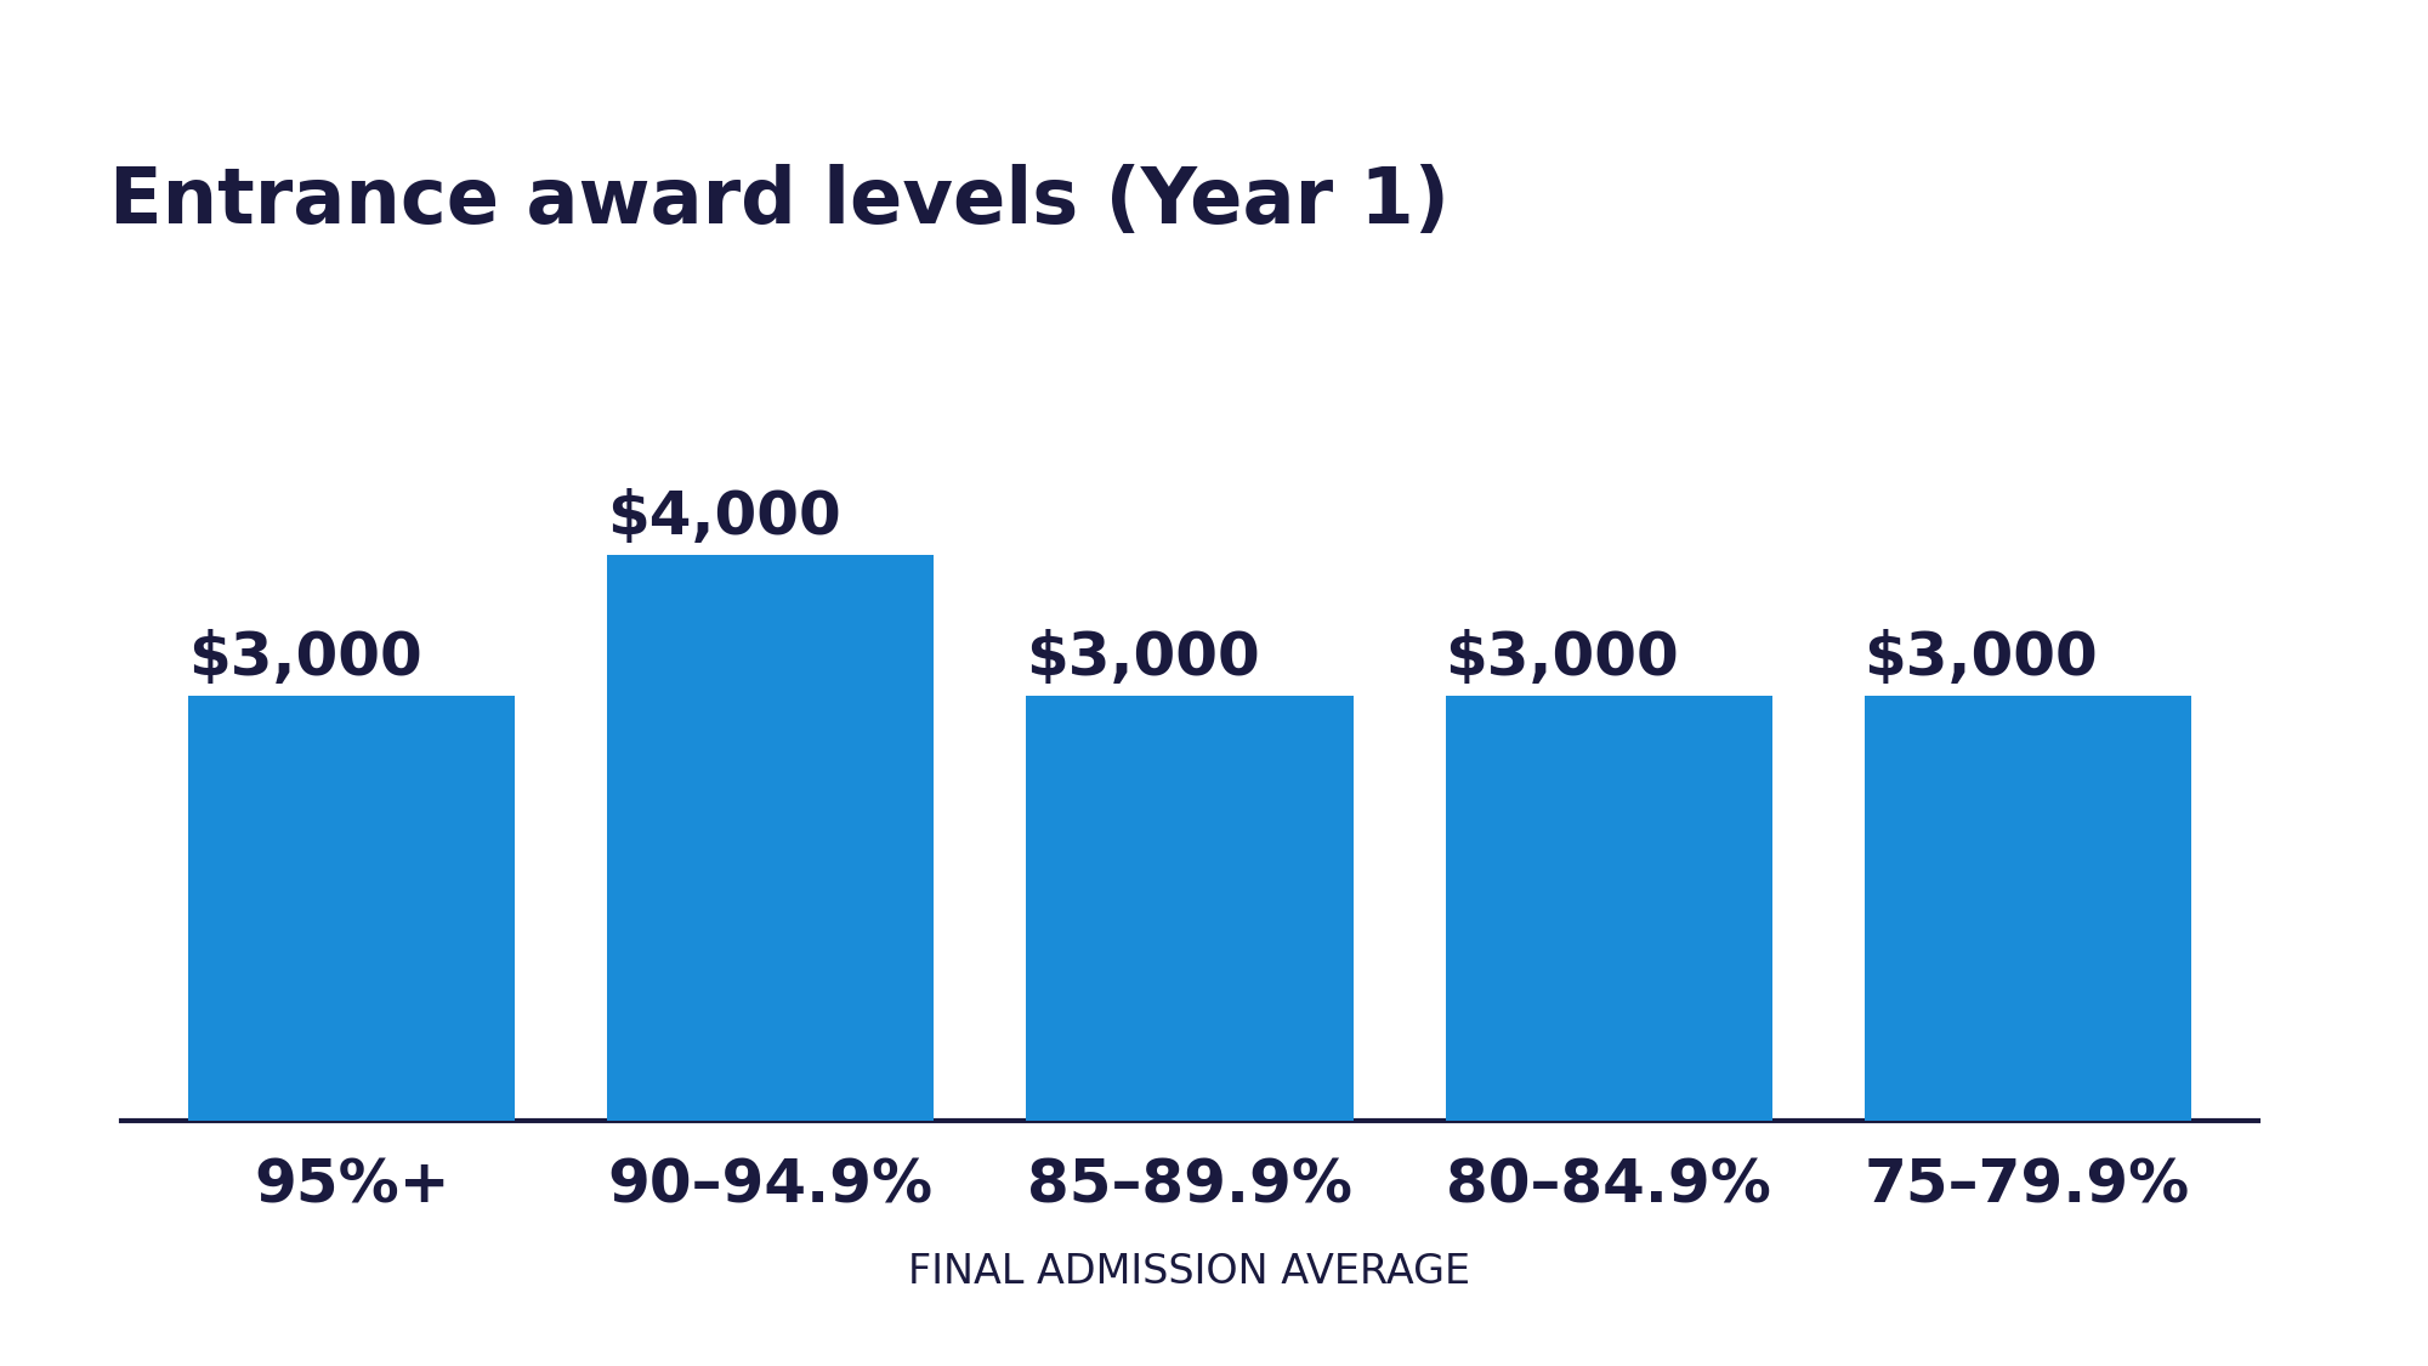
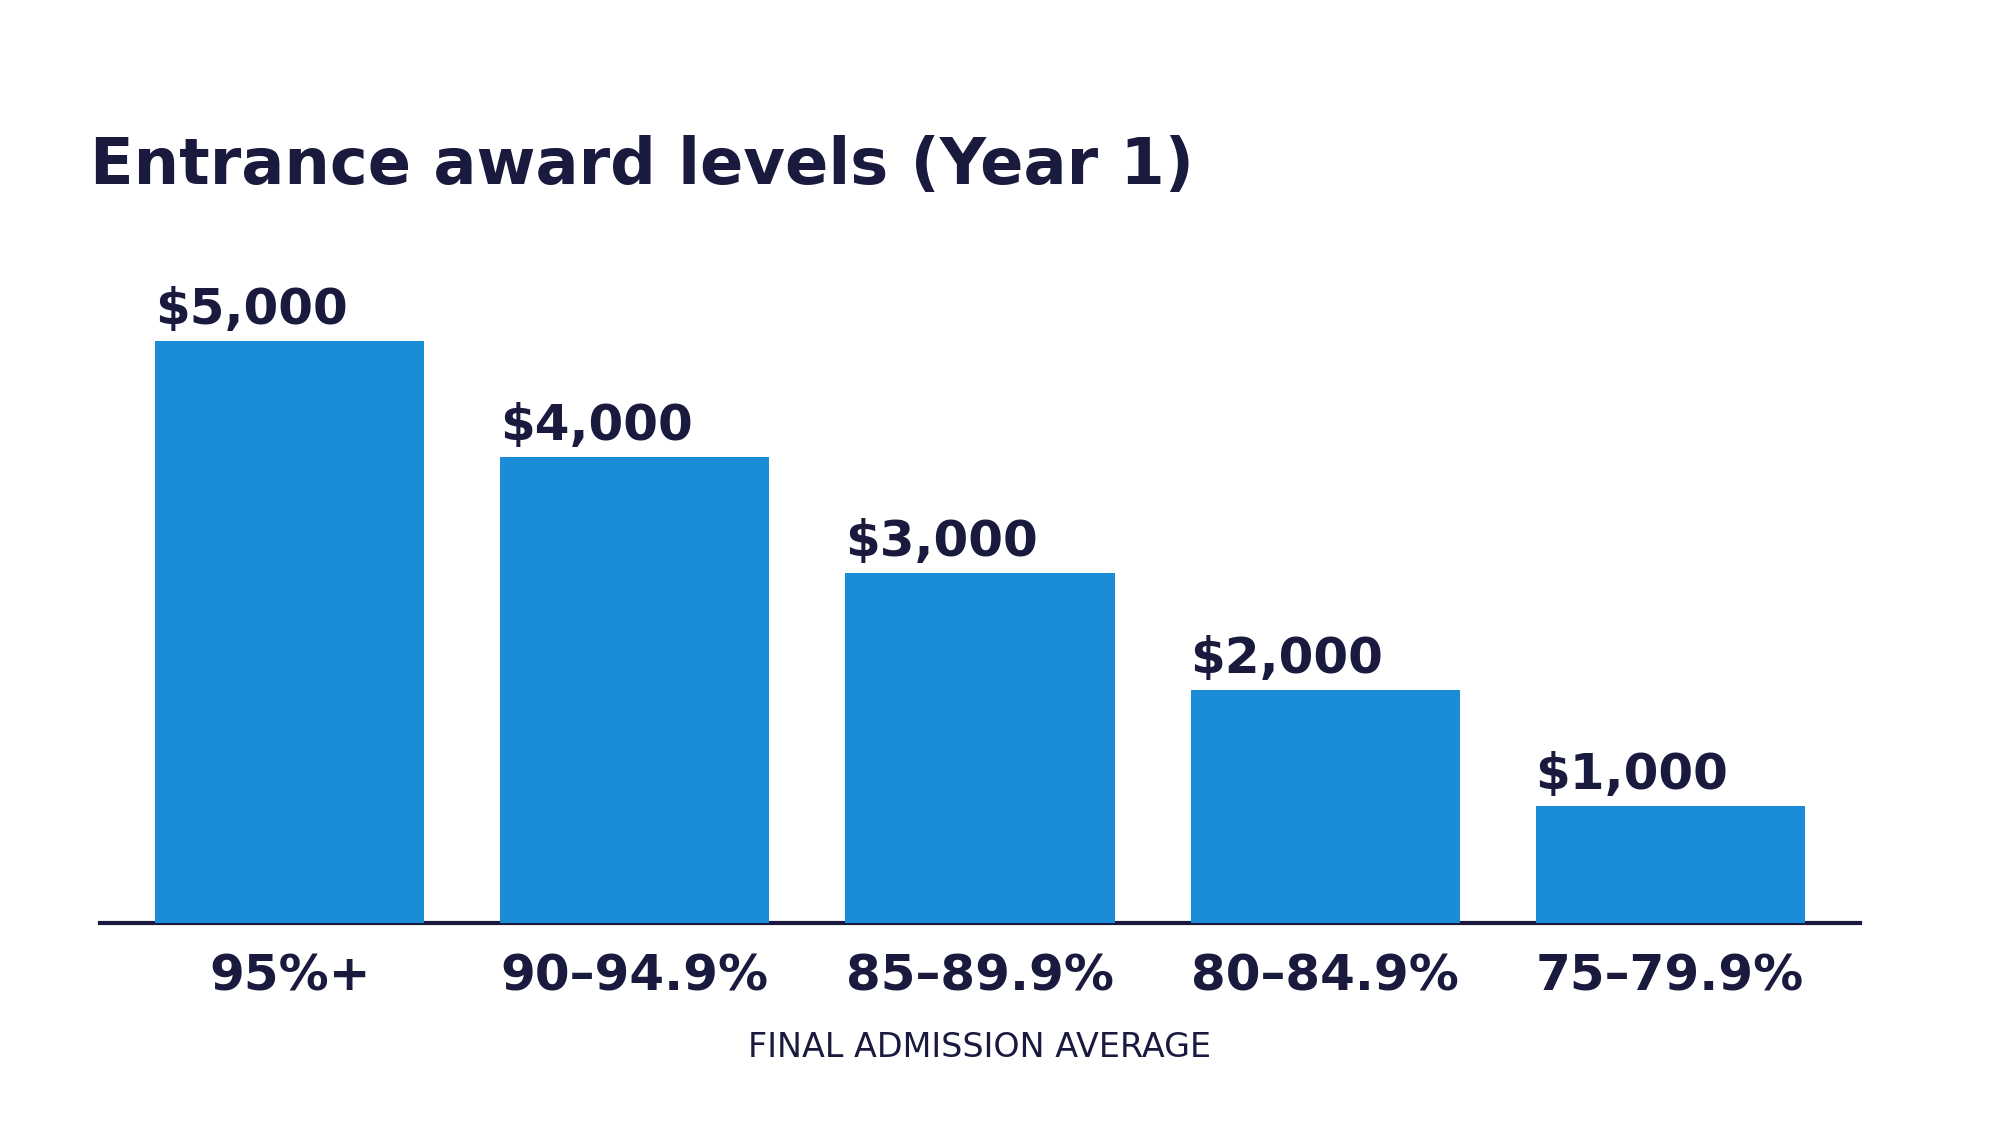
95%+: $3,000 -> $5,000
80–84.9%: $3,000 -> $2,000
75–79.9%: $3,000 -> $1,000
